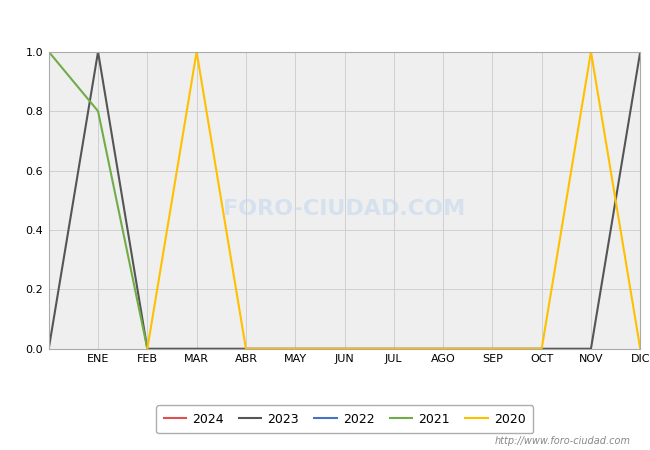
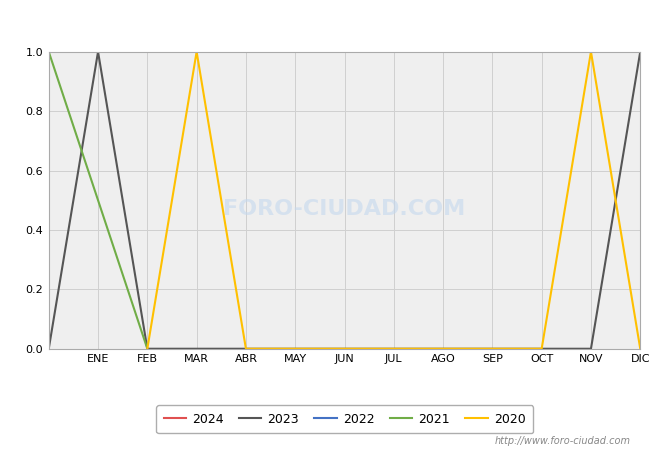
2021/ENE: 0.8 -> 0.5
